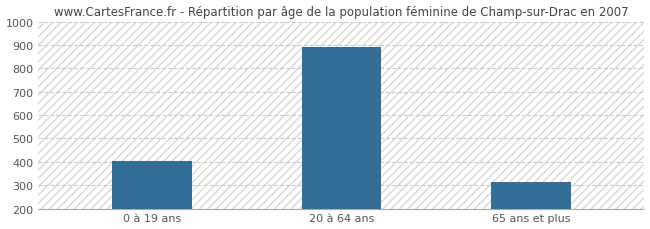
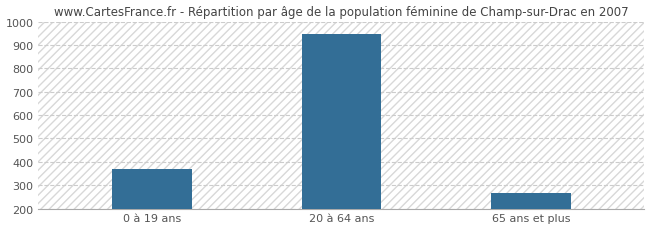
0 à 19 ans: 405 -> 370
20 à 64 ans: 890 -> 947
65 ans et plus: 315 -> 265
